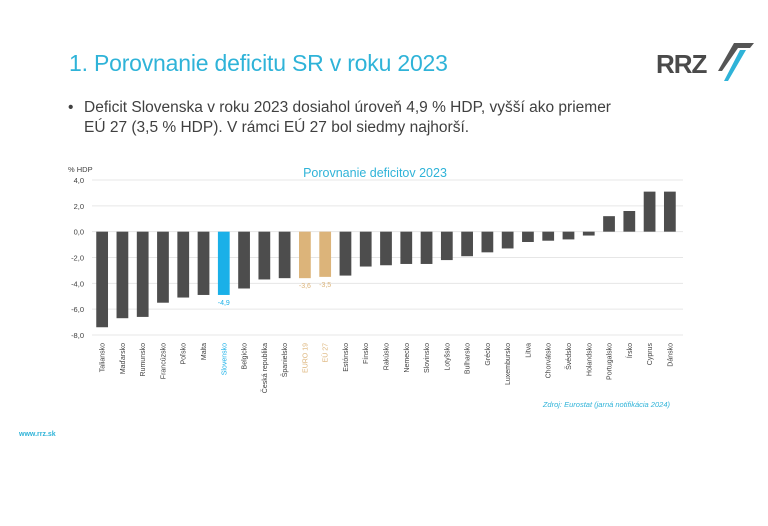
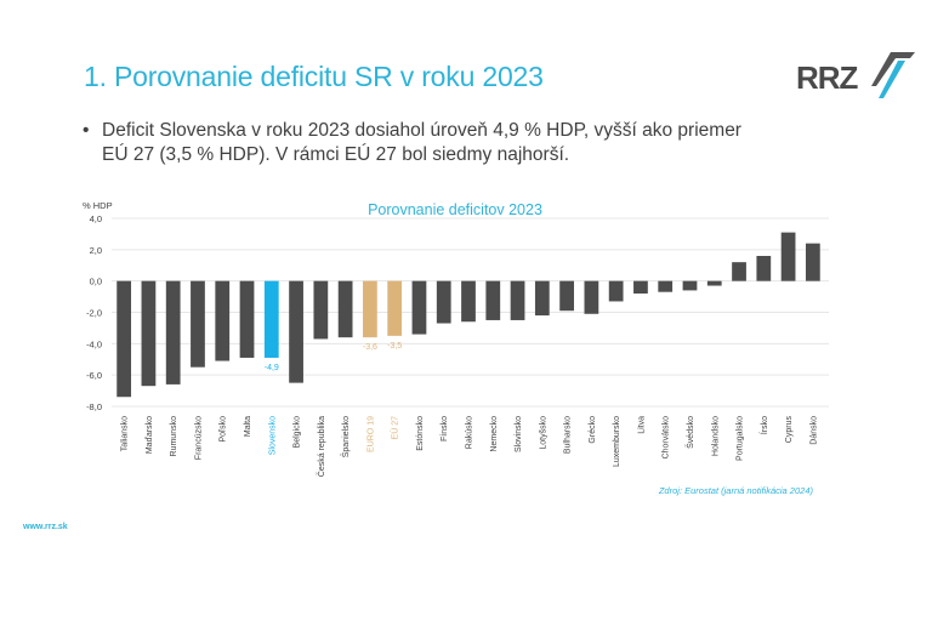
Belgicko: -4,4 -> -6,5
Grécko: -1,6 -> -2,1
Dánsko: 3,1 -> 2,4
